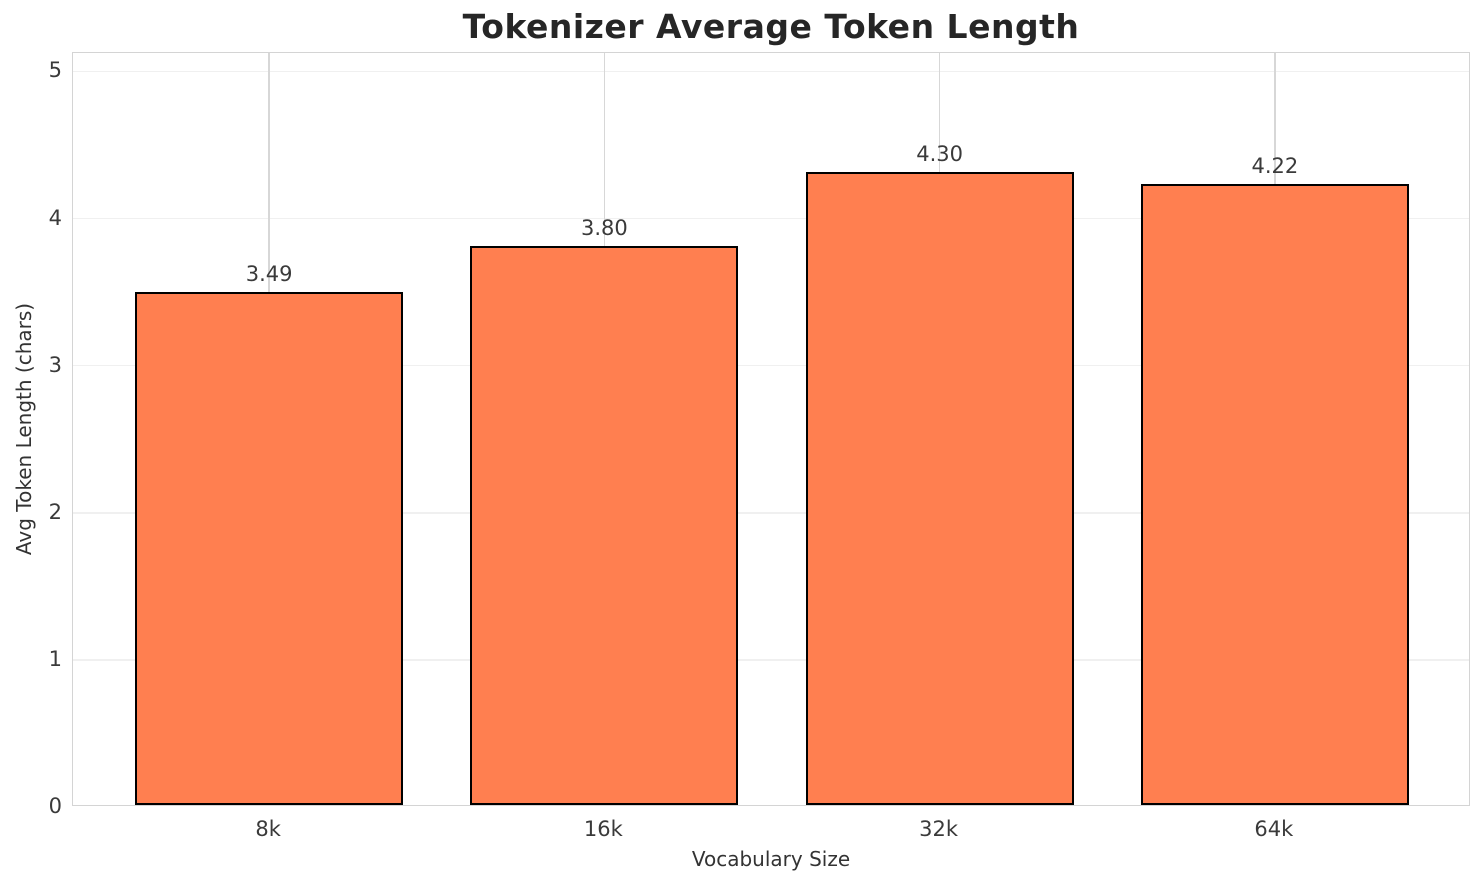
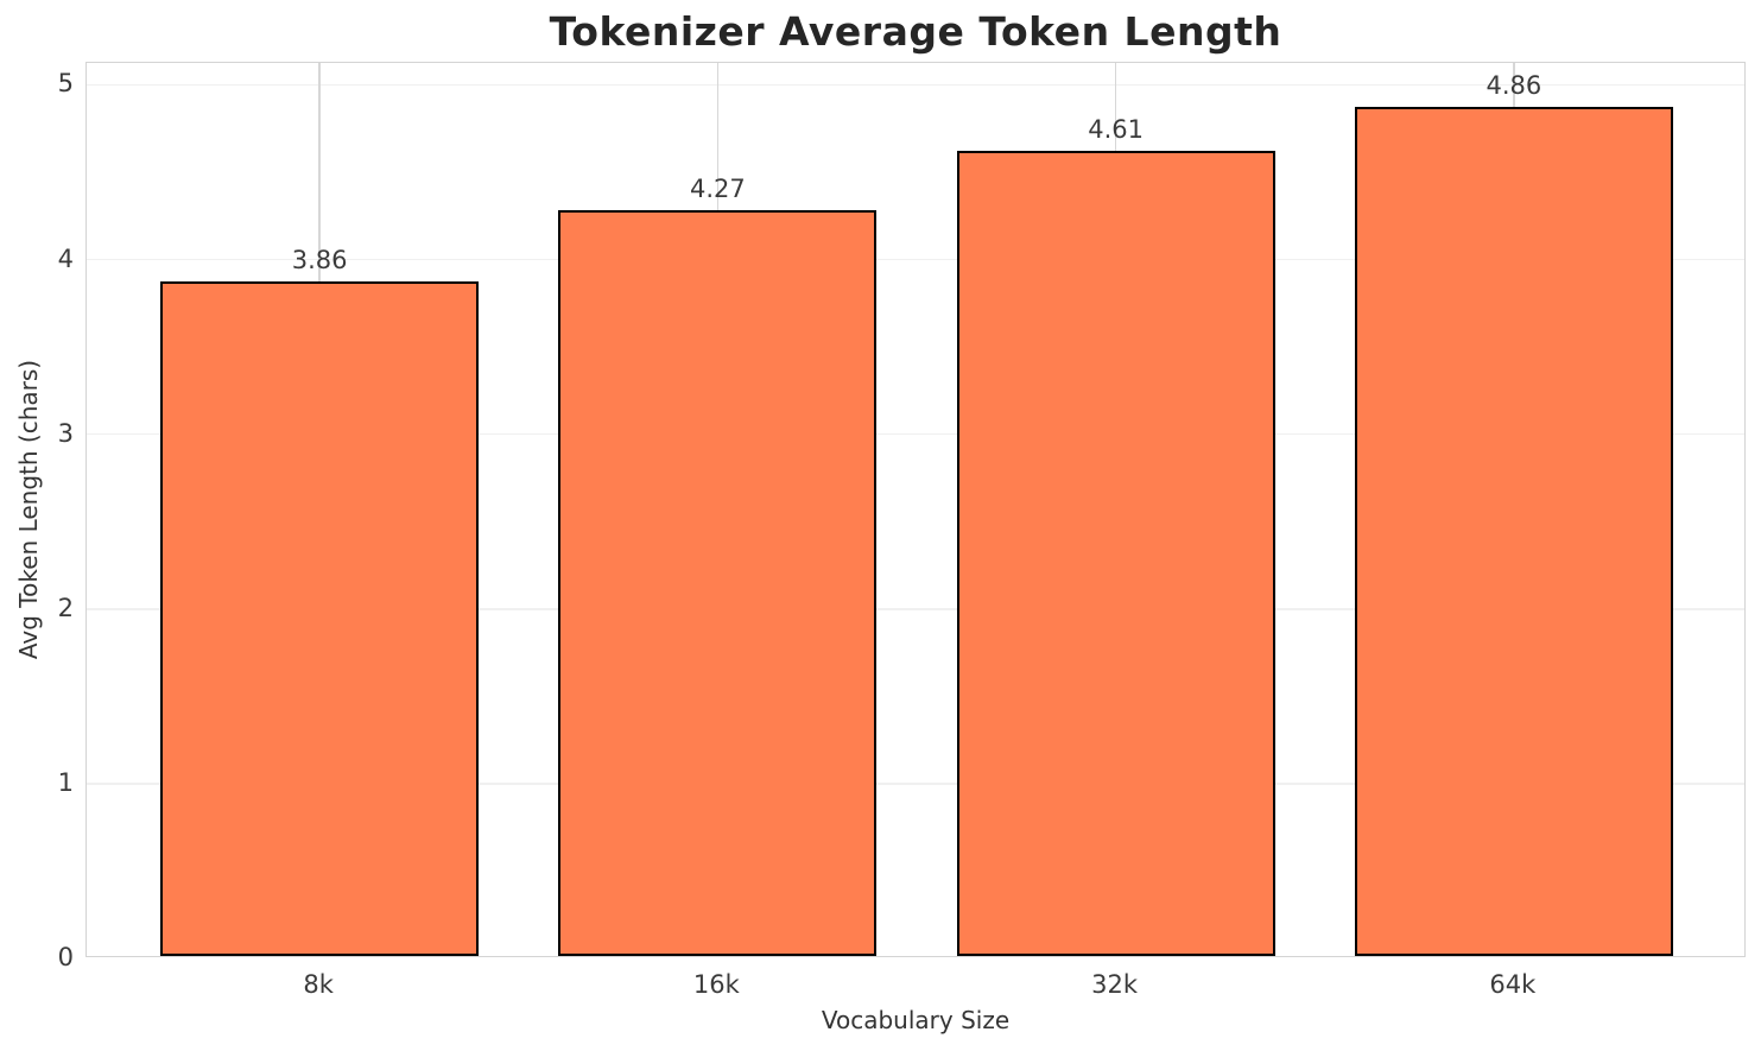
8k: 3.49 -> 3.86
16k: 3.80 -> 4.27
32k: 4.30 -> 4.61
64k: 4.22 -> 4.86
